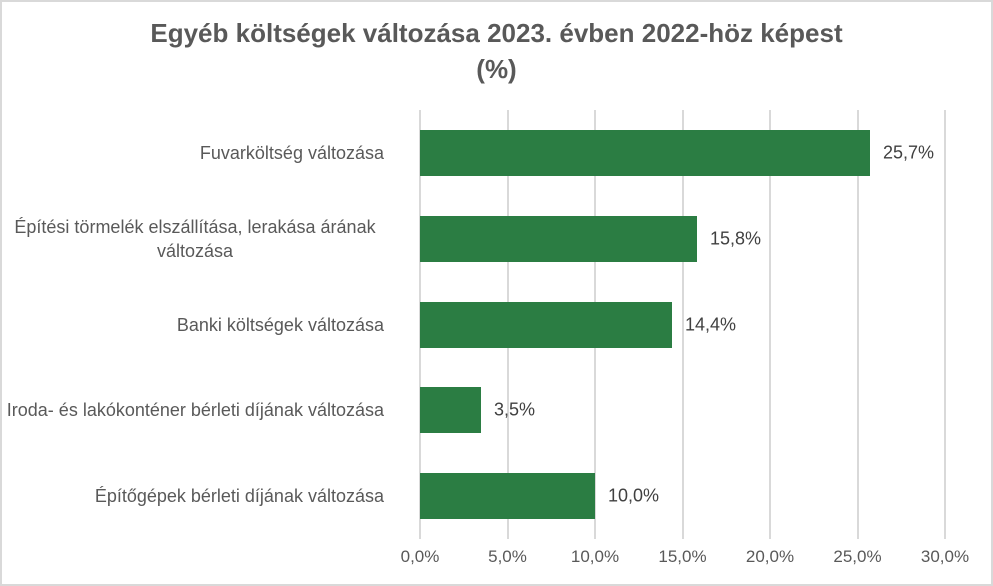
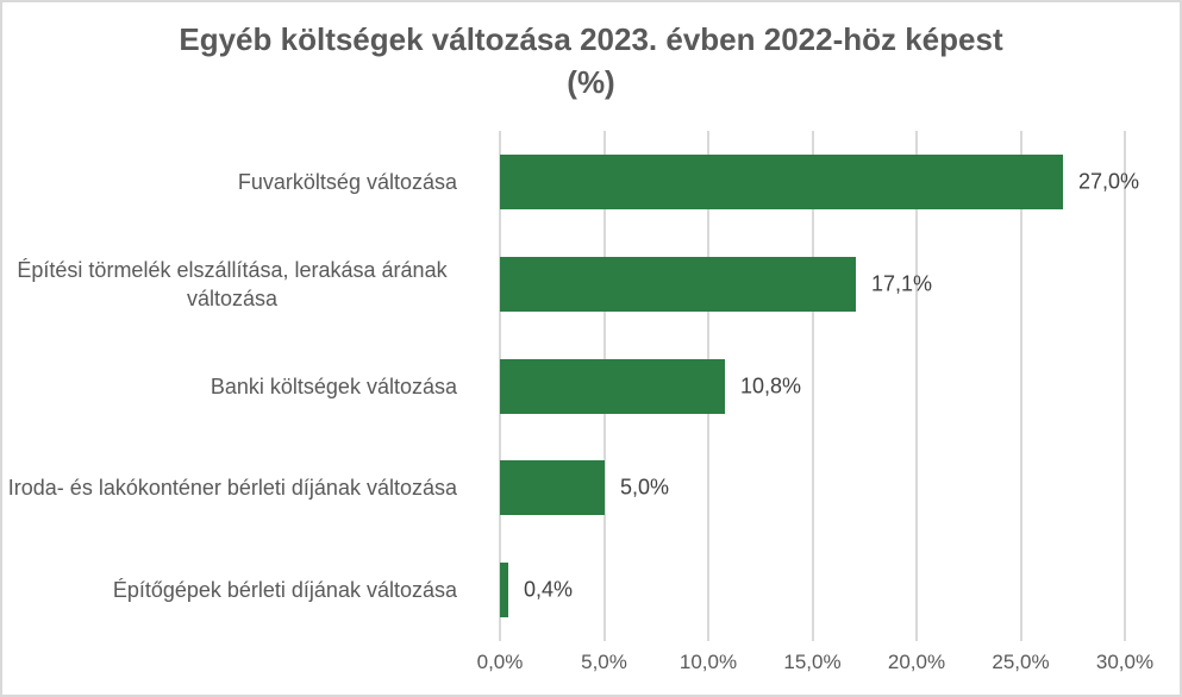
Fuvarköltség változása: 25,7% -> 27,0%
Építési törmelék elszállítása, lerakása árának változása: 15,8% -> 17,1%
Banki költségek változása: 14,4% -> 10,8%
Iroda- és lakókonténer bérleti díjának változása: 3,5% -> 5,0%
Építőgépek bérleti díjának változása: 10,0% -> 0,4%
